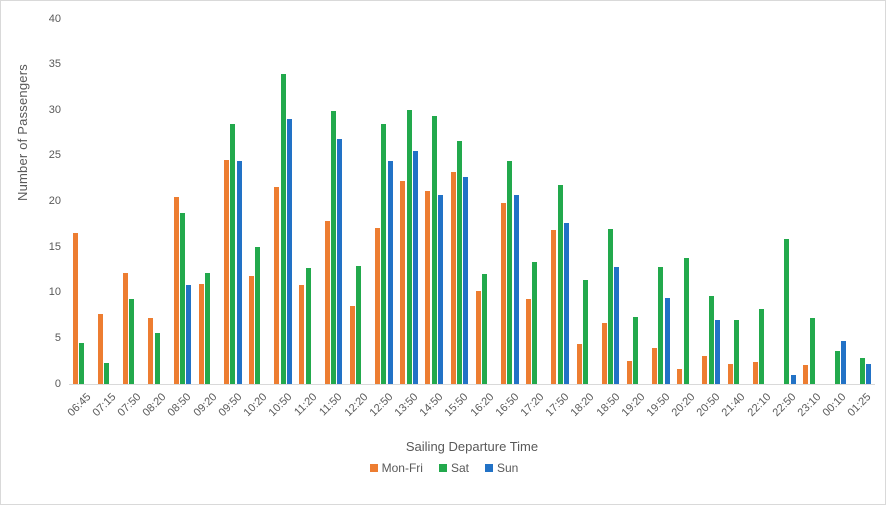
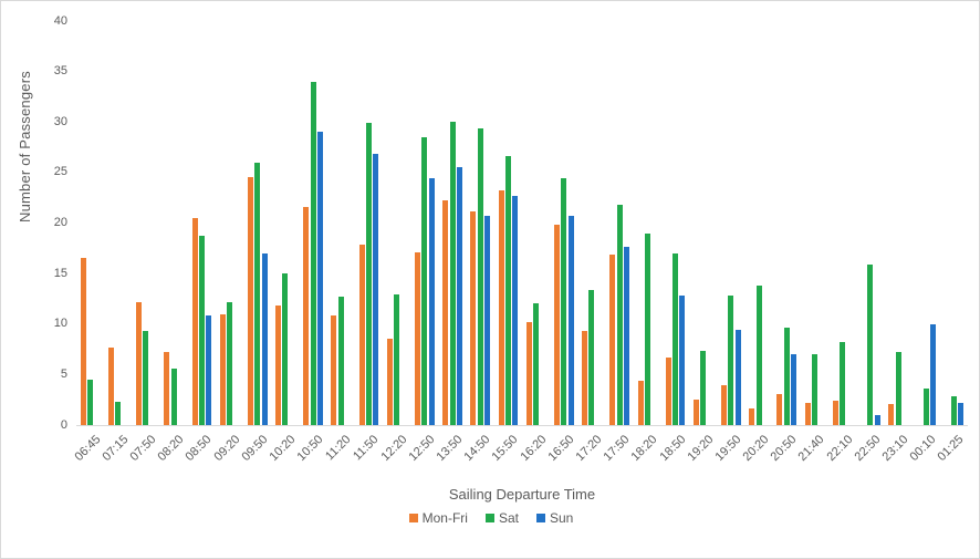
Sat/09:50: 28 -> 26
Sun/09:50: 24 -> 17
Sat/18:20: 11 -> 19
Sun/00:10: 5 -> 10
